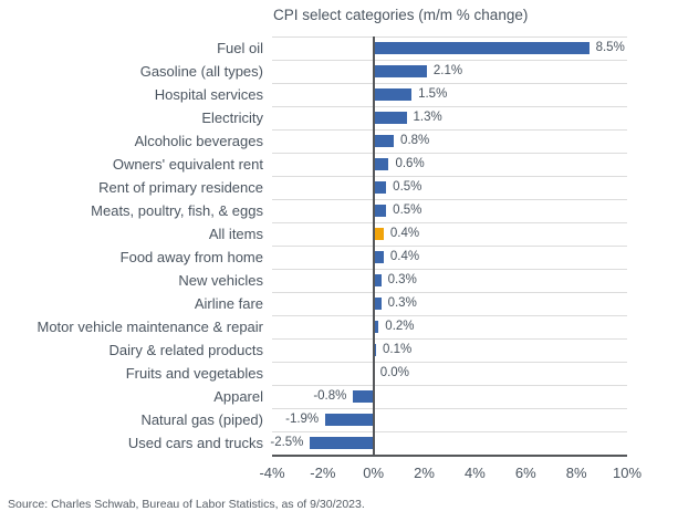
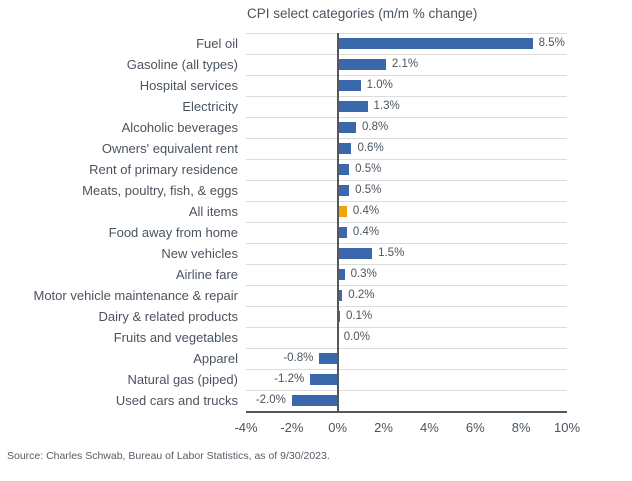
Hospital services: 1.5% -> 1.0%
New vehicles: 0.3% -> 1.5%
Natural gas (piped): -1.9% -> -1.2%
Used cars and trucks: -2.5% -> -2.0%
